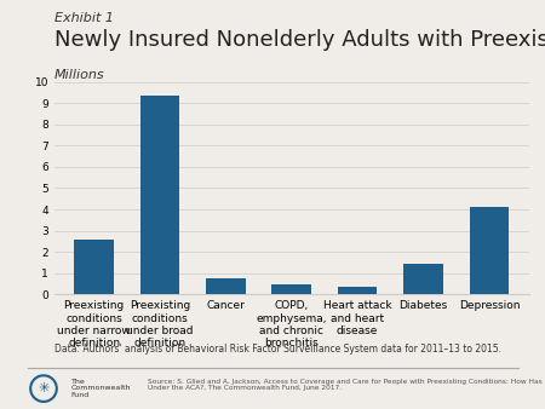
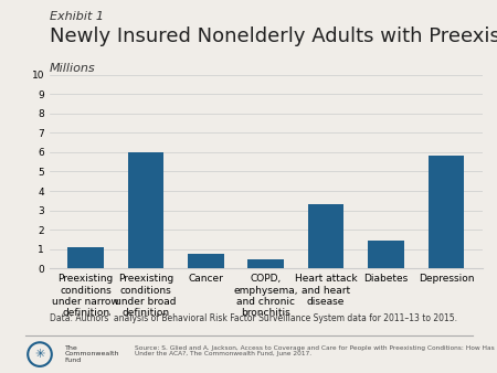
Preexisting conditions under narrow definition: 2.6 -> 1.1
Preexisting conditions under broad definition: 9.3 -> 6.0
Heart attack and heart disease: 0.3 -> 3.3
Depression: 4.1 -> 5.8
